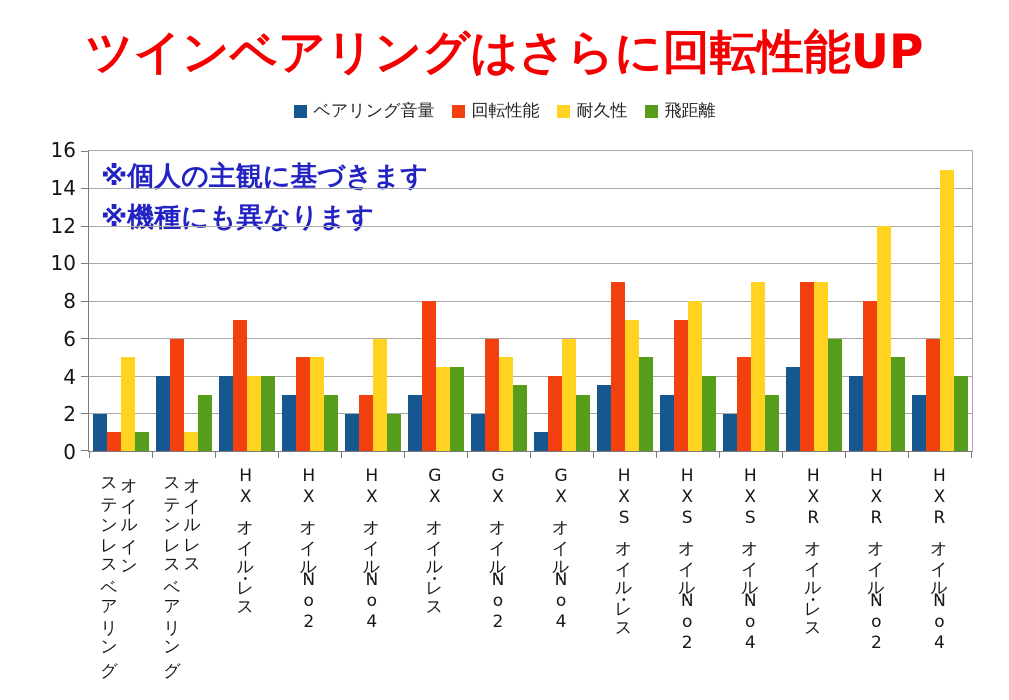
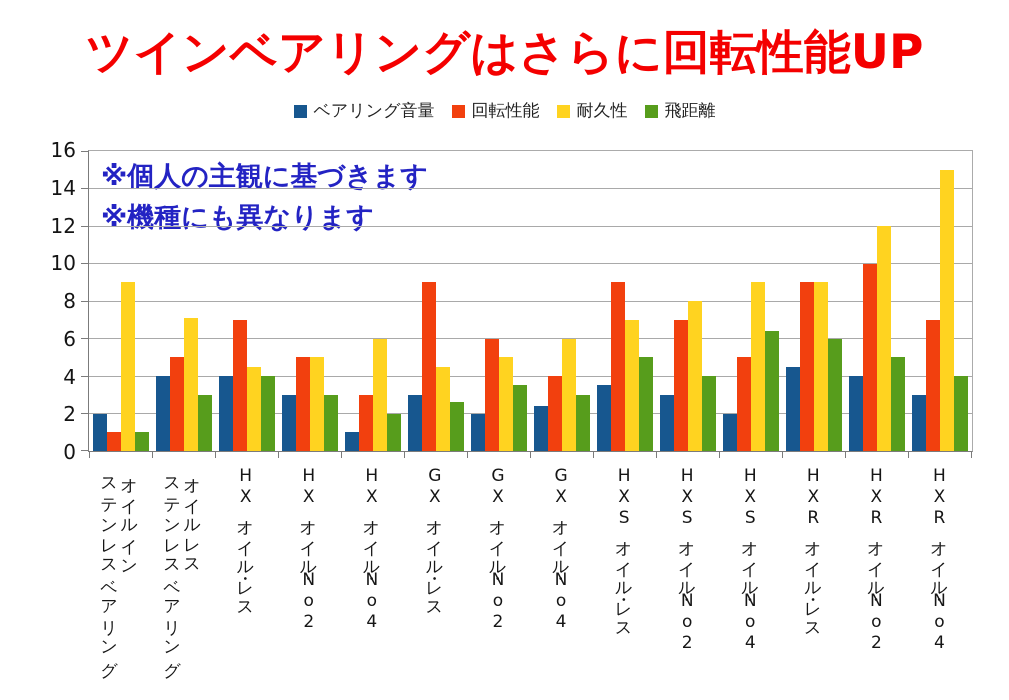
耐久性/オイルイン ステンレスベアリング: 5.0 -> 9.0
回転性能/オイルレス ステンレスベアリング: 6 -> 5
耐久性/オイルレス ステンレスベアリング: 1.0 -> 7.1
耐久性/HXオイル・レス: 4.0 -> 4.5
ベアリング音量/HXオイル・No4: 2.0 -> 1.0
回転性能/GXオイル・レス: 8 -> 9
飛距離/GXオイル・レス: 4.5 -> 2.6
ベアリング音量/GXオイル・No4: 1.0 -> 2.4
飛距離/HXSオイル・No4: 3.0 -> 6.4
回転性能/HXRオイル・No2: 8 -> 10
回転性能/HXRオイル・No4: 6 -> 7
